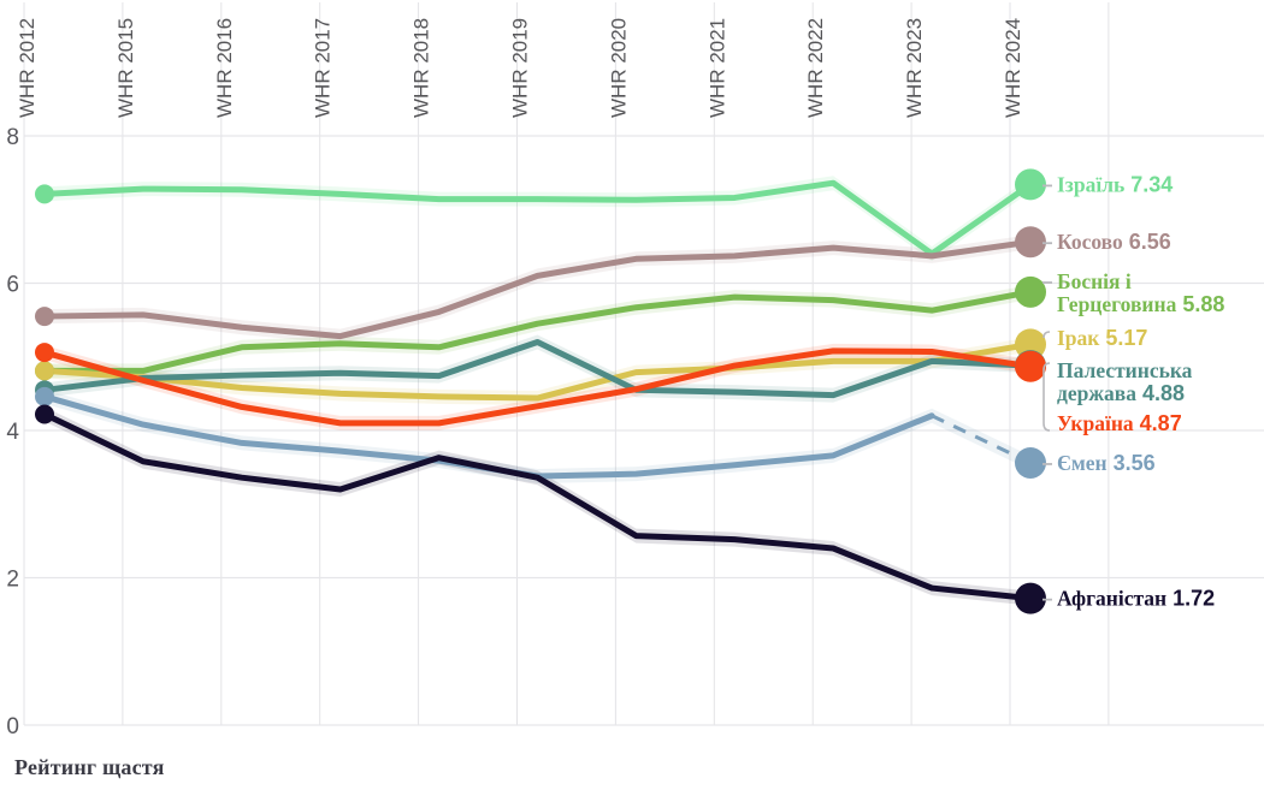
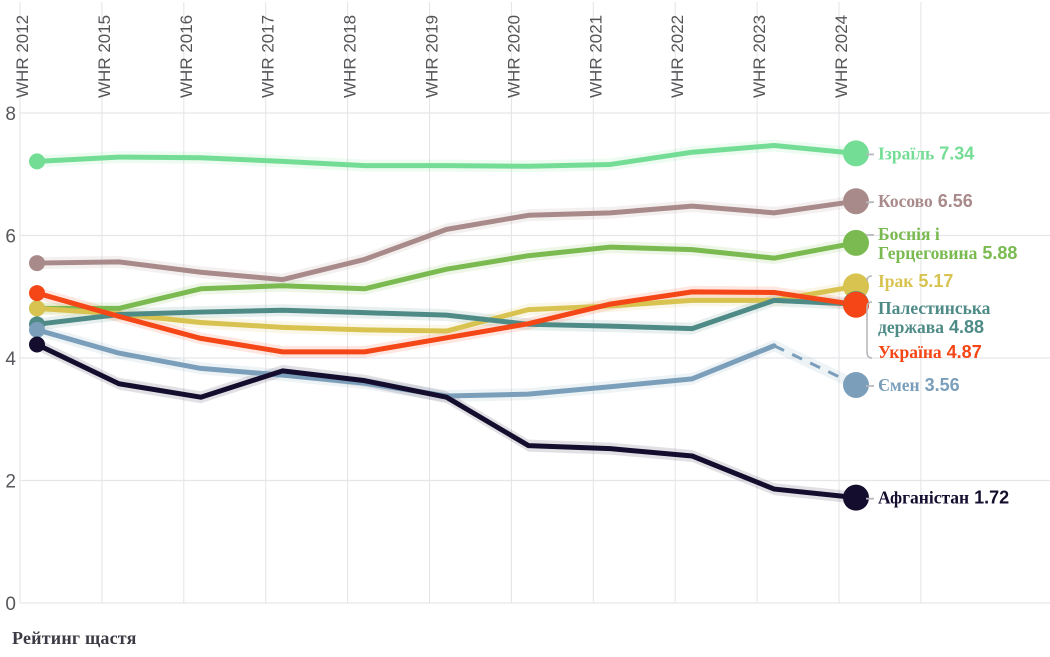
Афганістан/WHR 2017: 3.2 -> 3.8
Палестинська держава/WHR 2019: 5.2 -> 4.7
Ізраїль/WHR 2023: 6.4 -> 7.5
